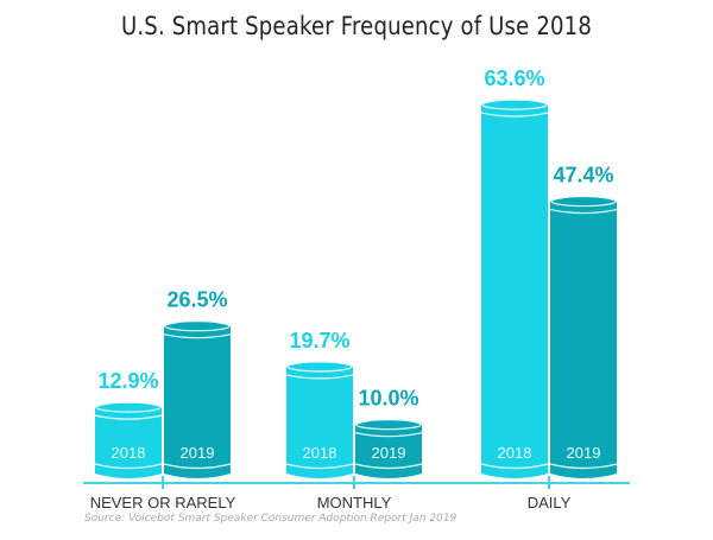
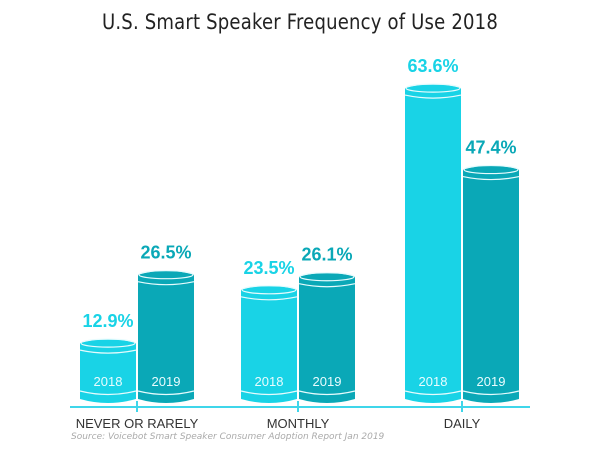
2018/MONTHLY: 19.7% -> 23.5%
2019/MONTHLY: 10.0% -> 26.1%
